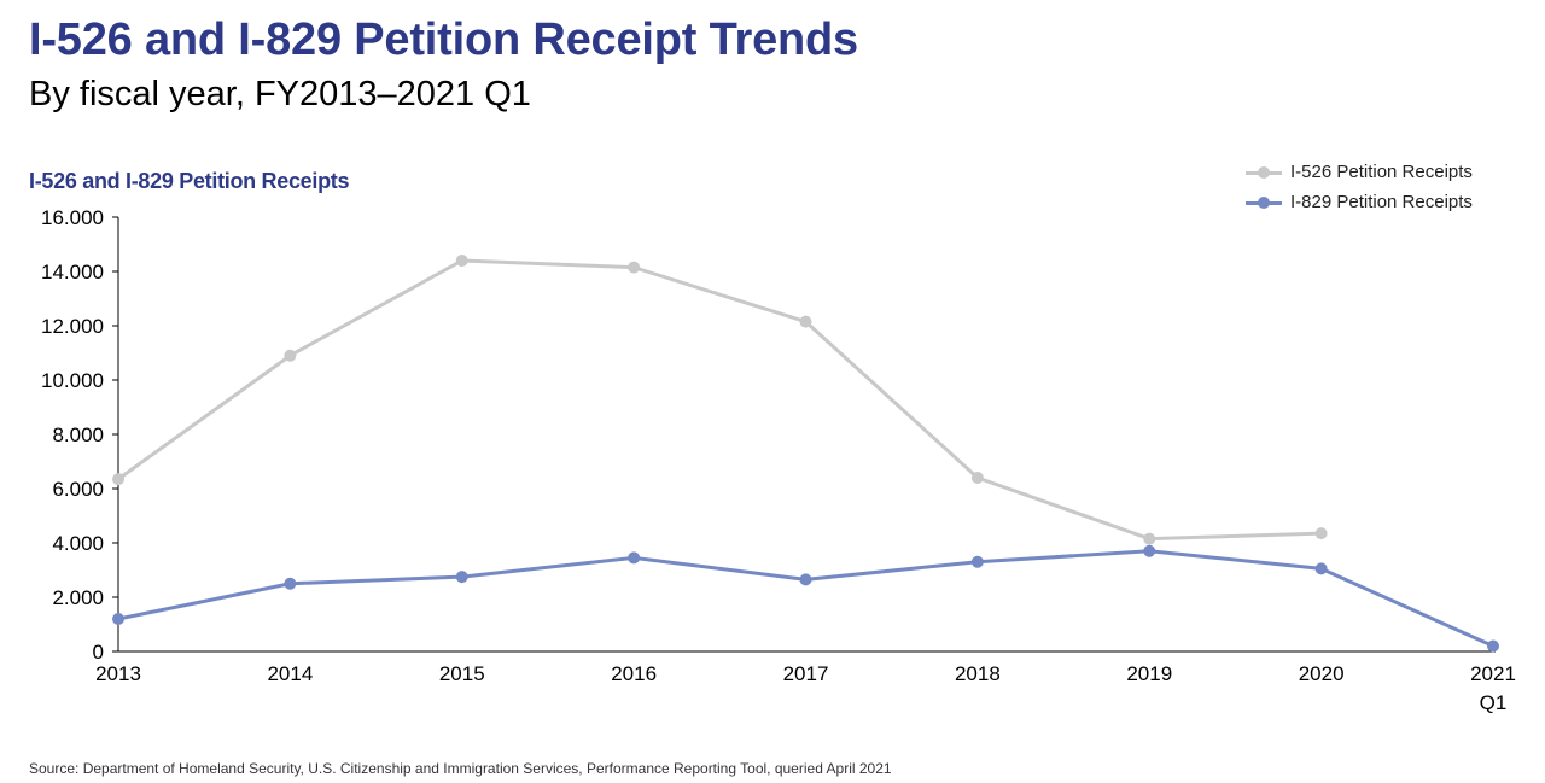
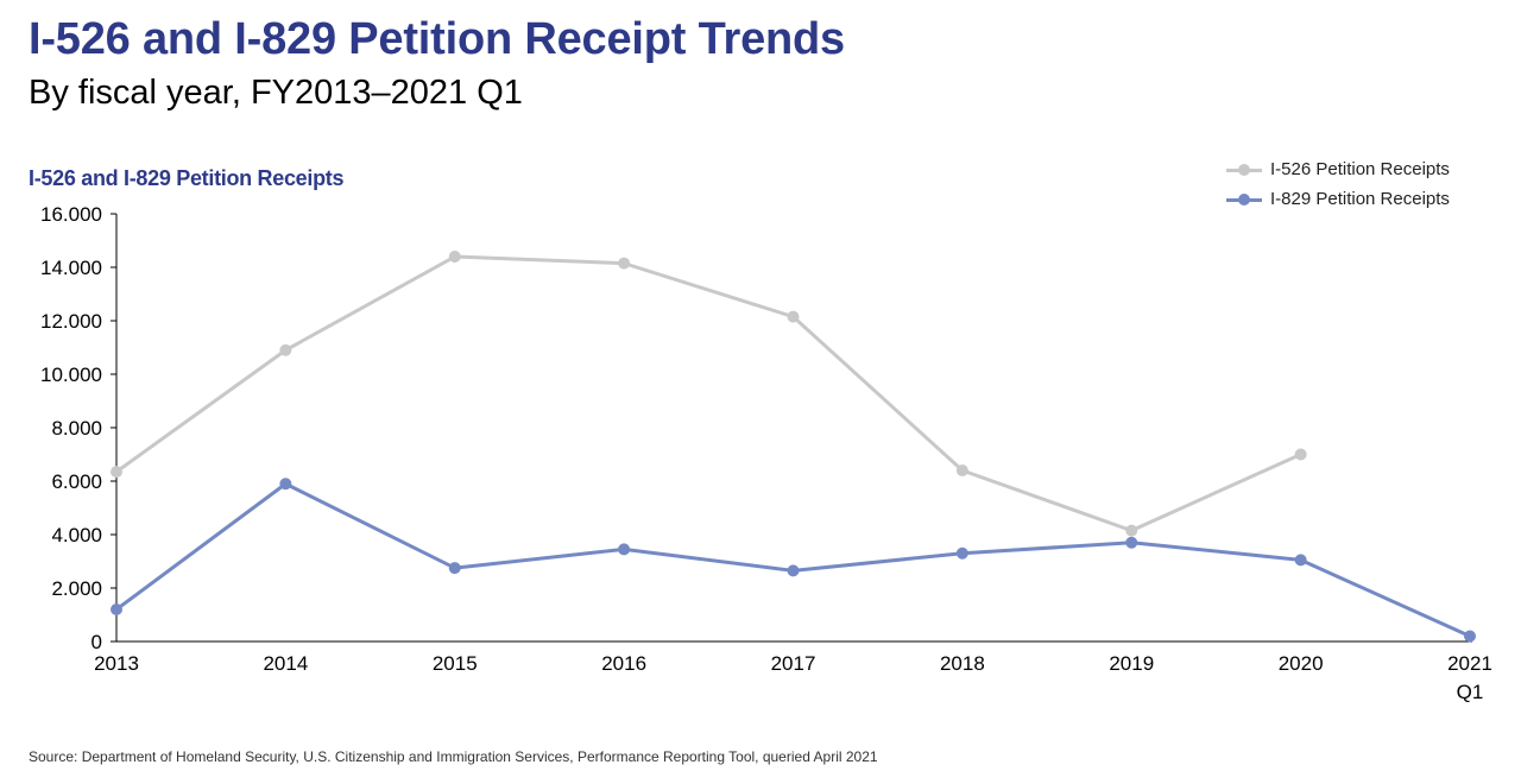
I-829 Petition Receipts/2014: 2500 -> 5900
I-526 Petition Receipts/2020: 4400 -> 7000
